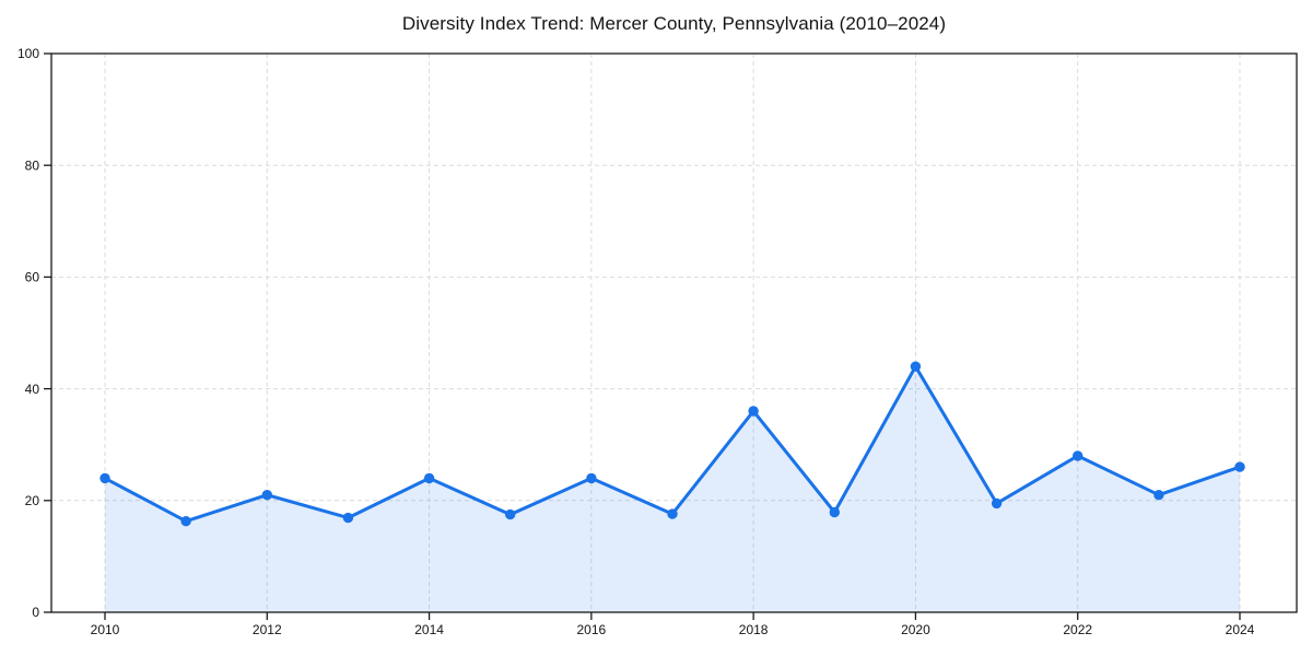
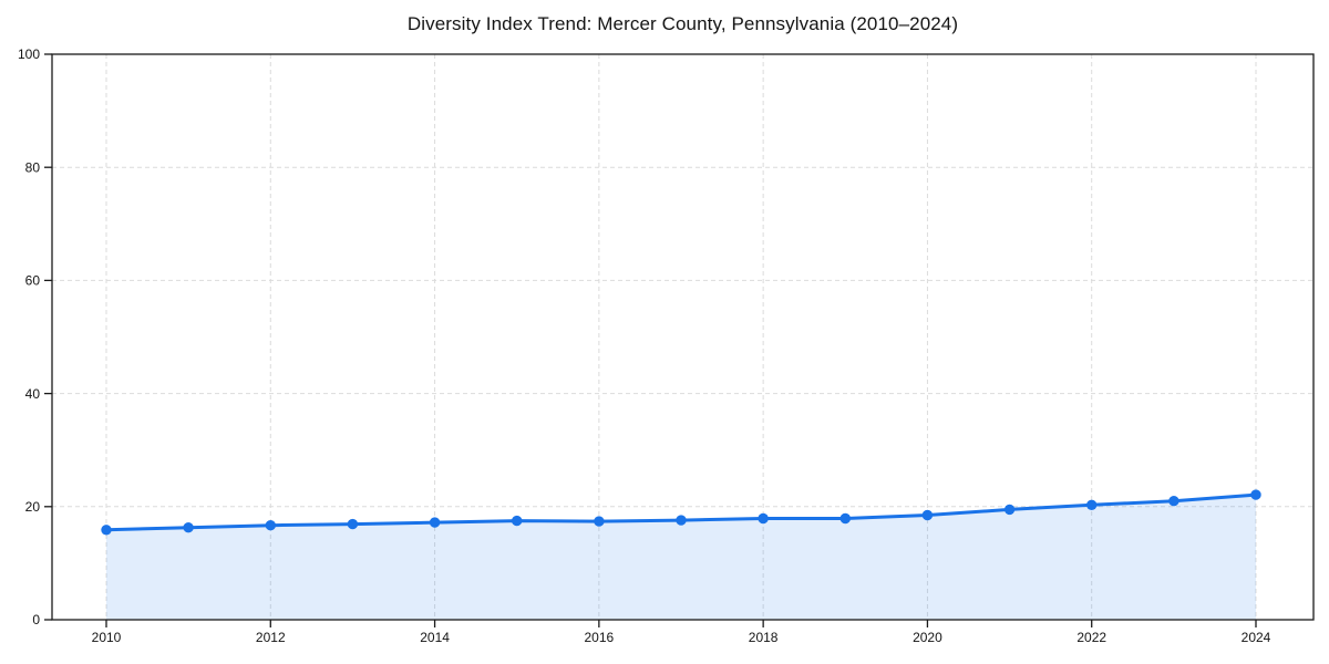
2010: 24 -> 16
2012: 21 -> 17
2014: 24 -> 17
2016: 24 -> 17
2018: 36 -> 18
2020: 44 -> 18
2022: 28 -> 20
2024: 26 -> 22
